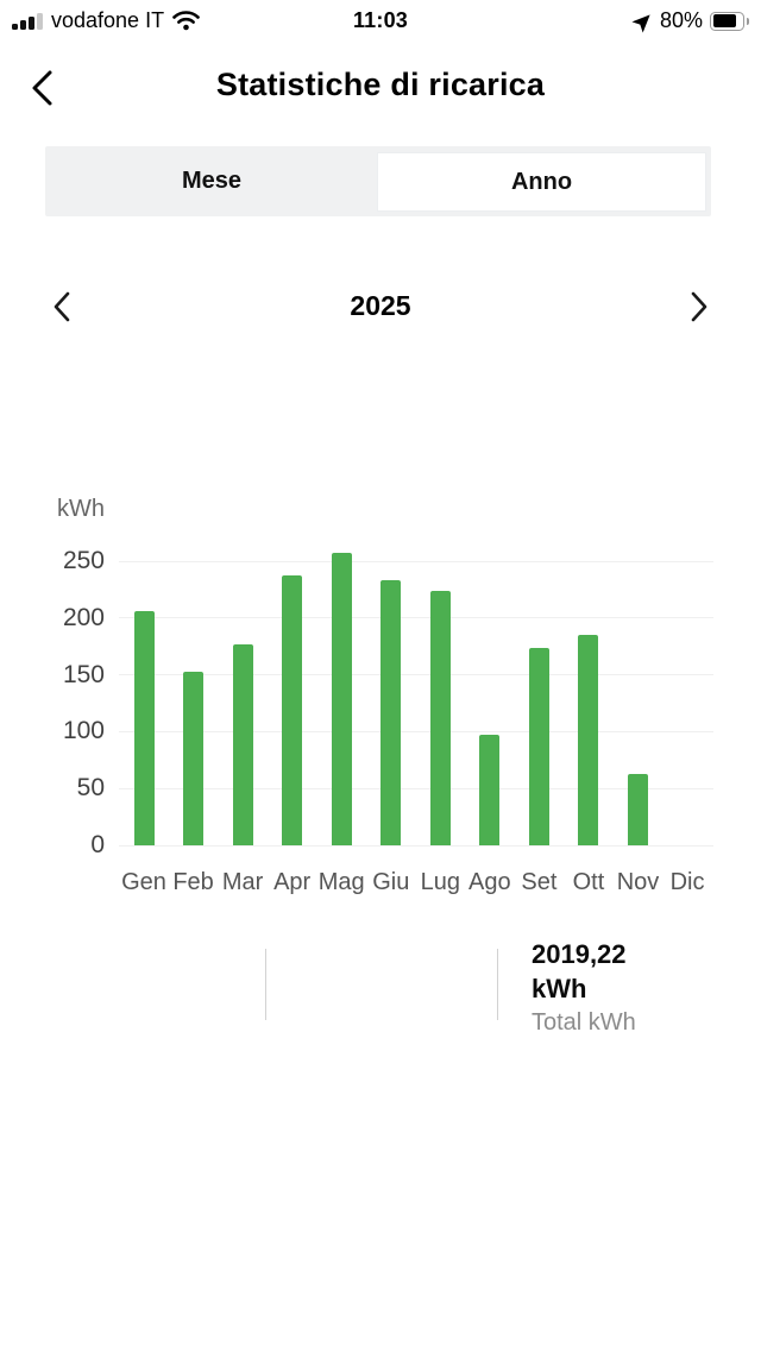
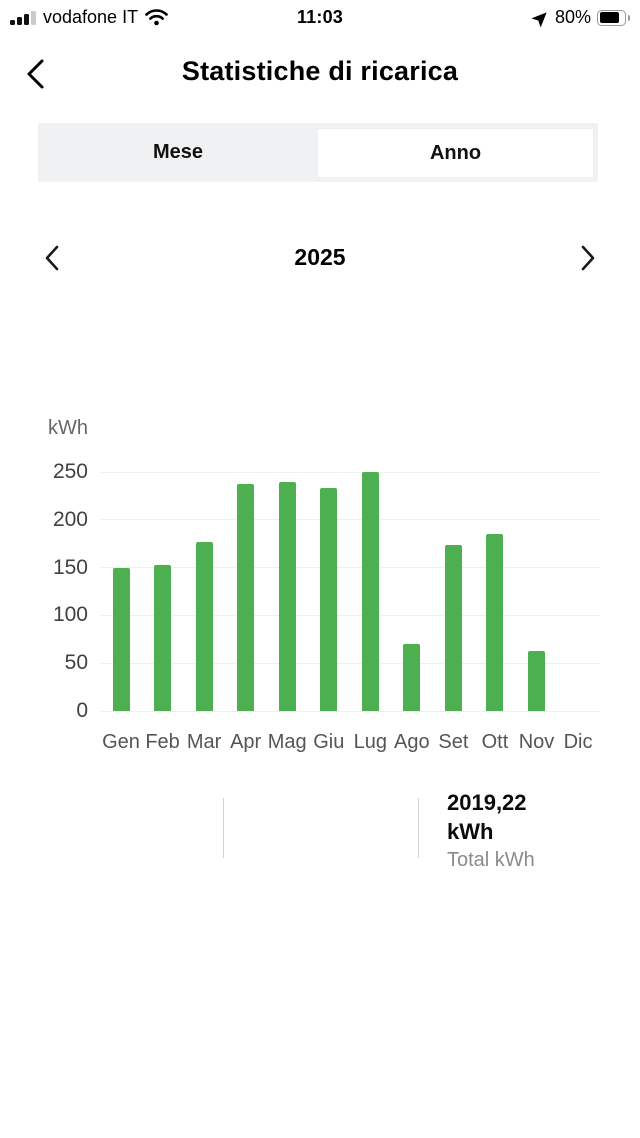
Gen: 210 -> 150
Mag: 260 -> 240
Lug: 220 -> 250
Ago: 100 -> 70
